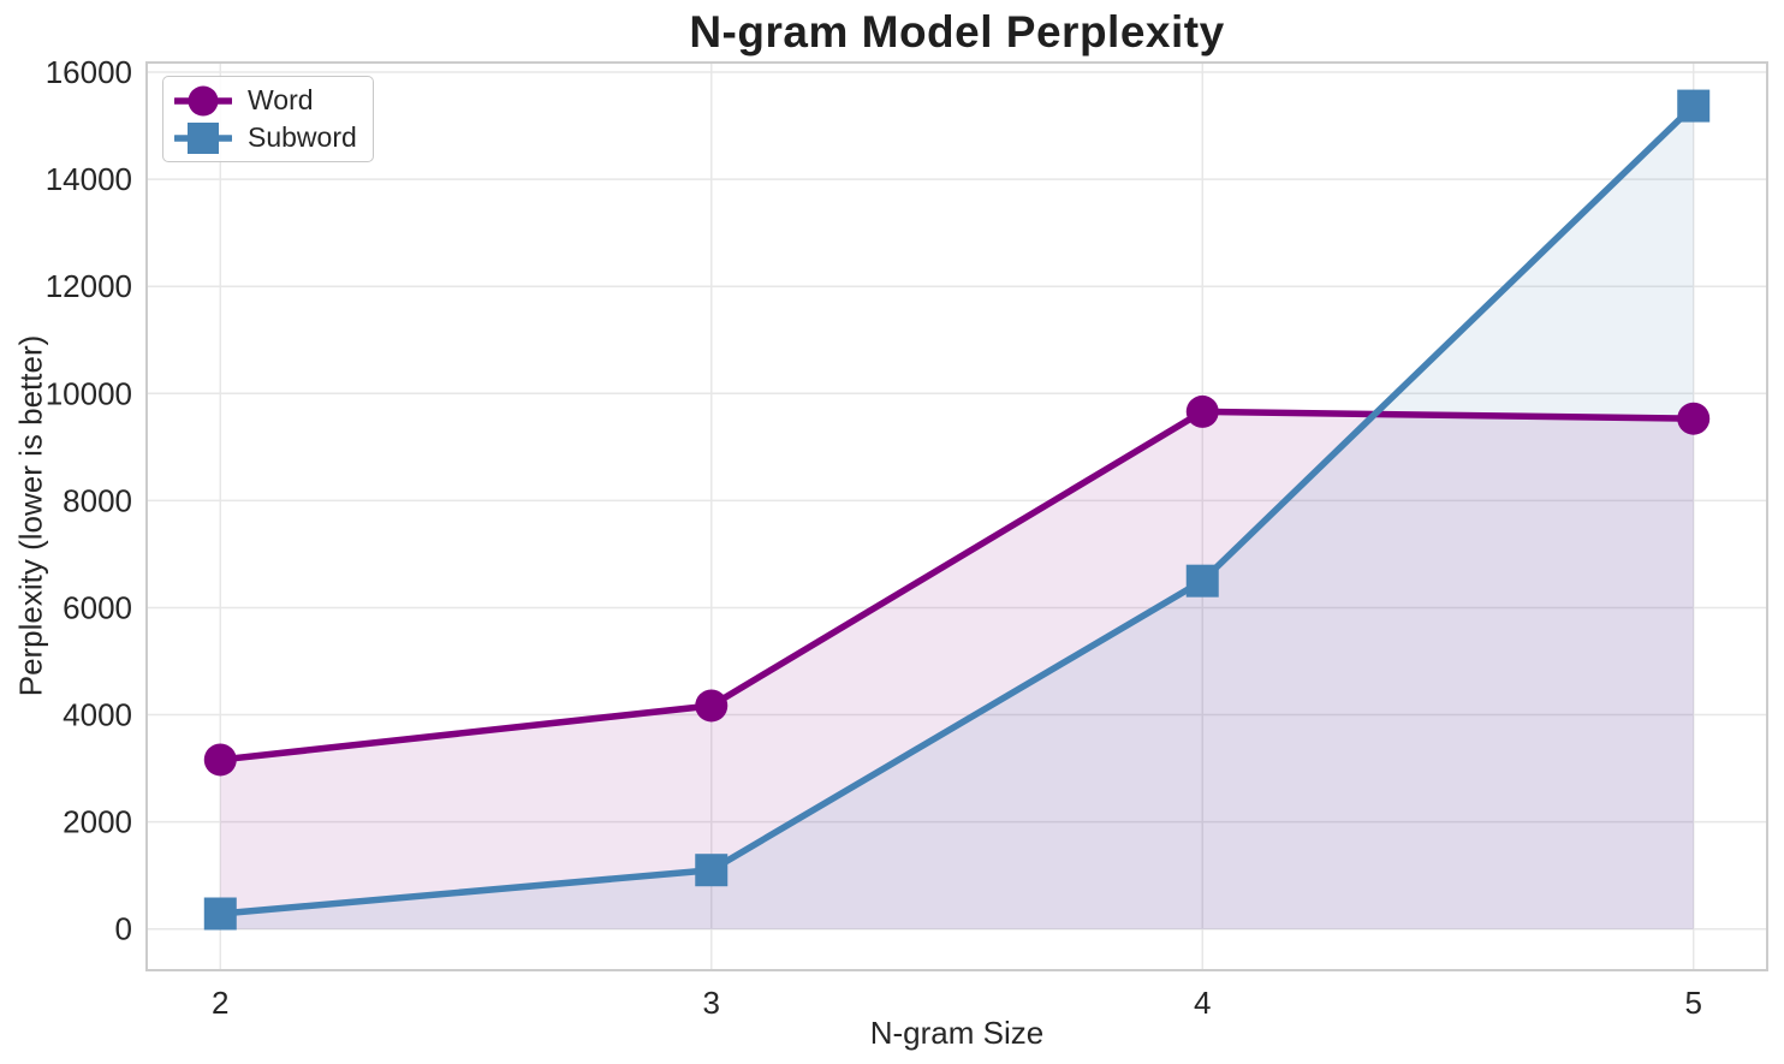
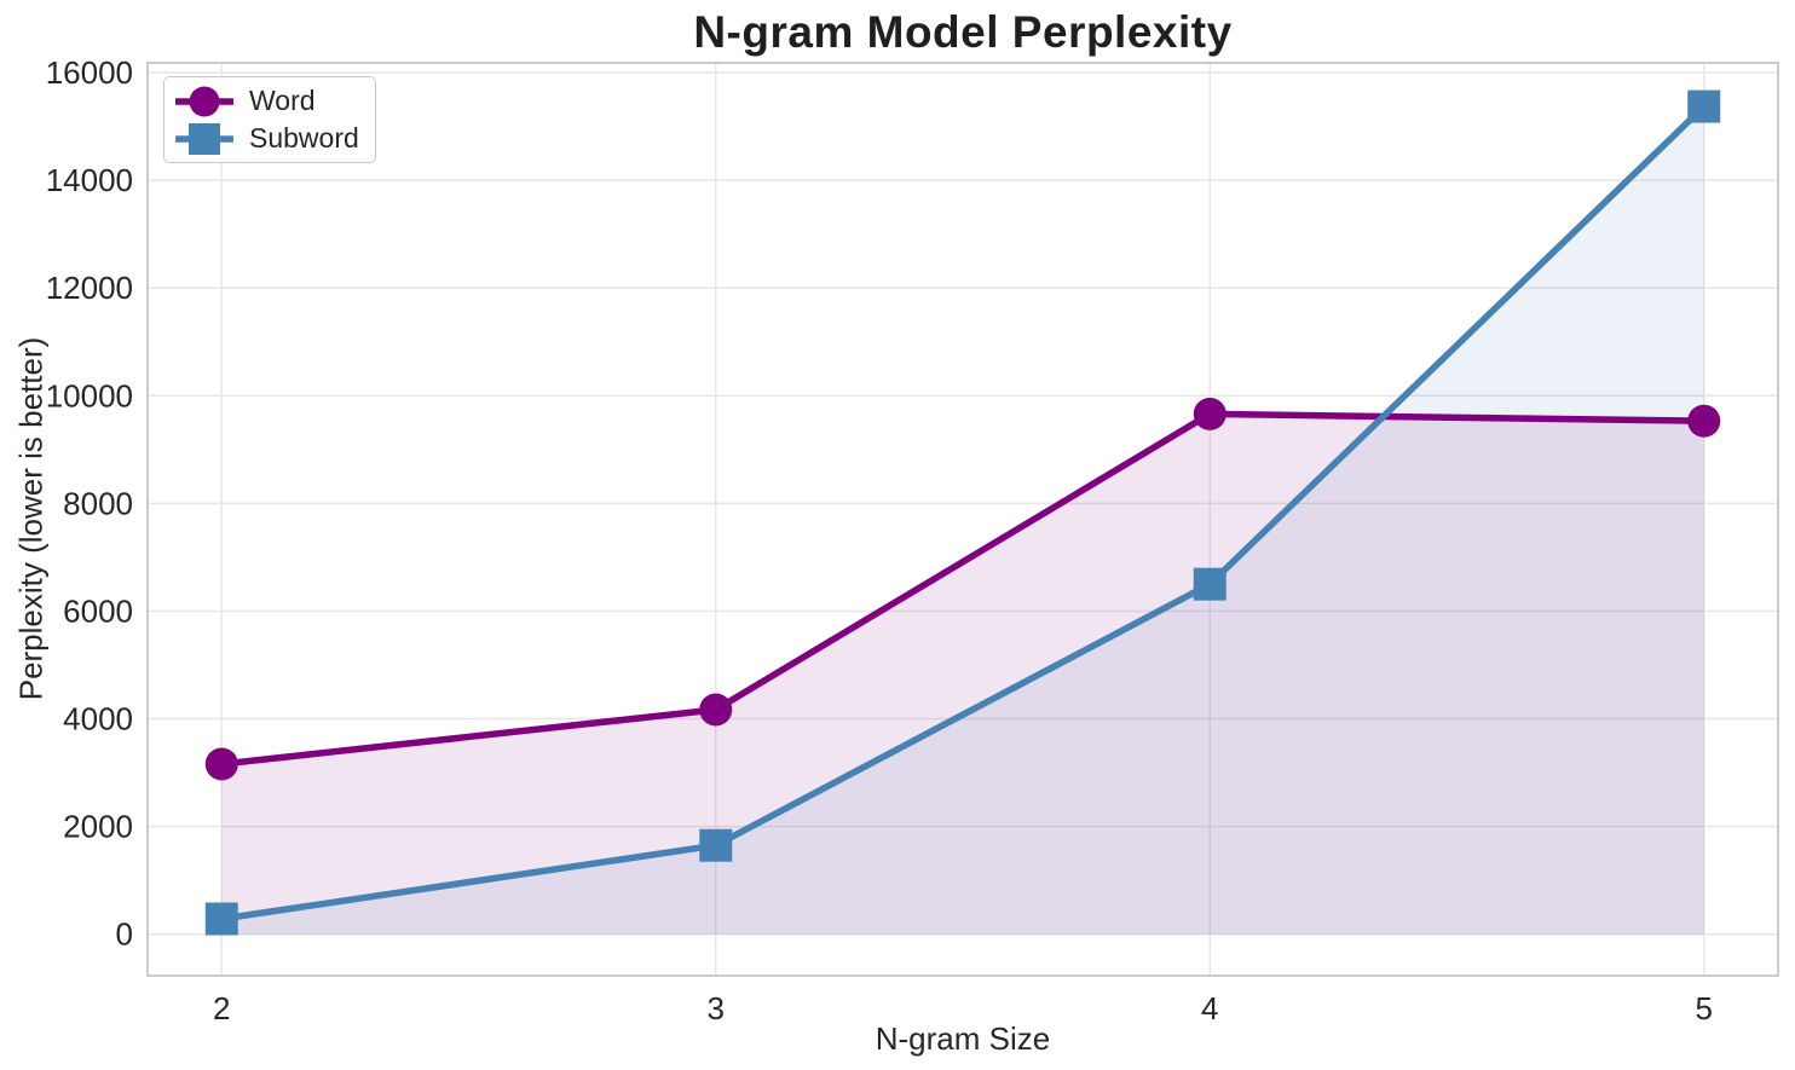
Subword/3: 1100 -> 1600
